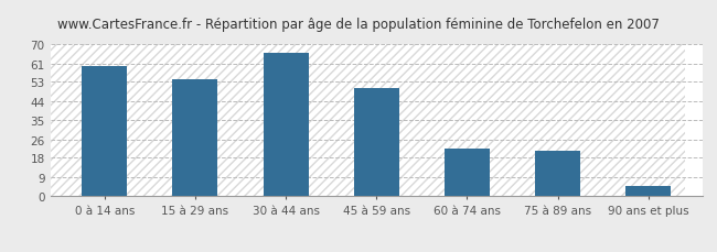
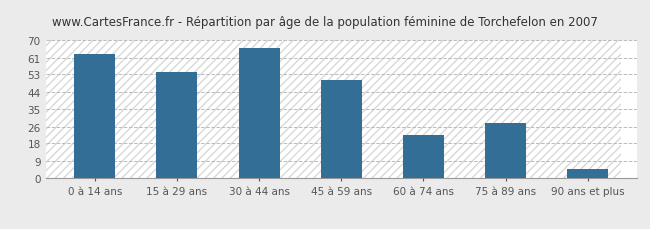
0 à 14 ans: 60 -> 63
75 à 89 ans: 21 -> 28
